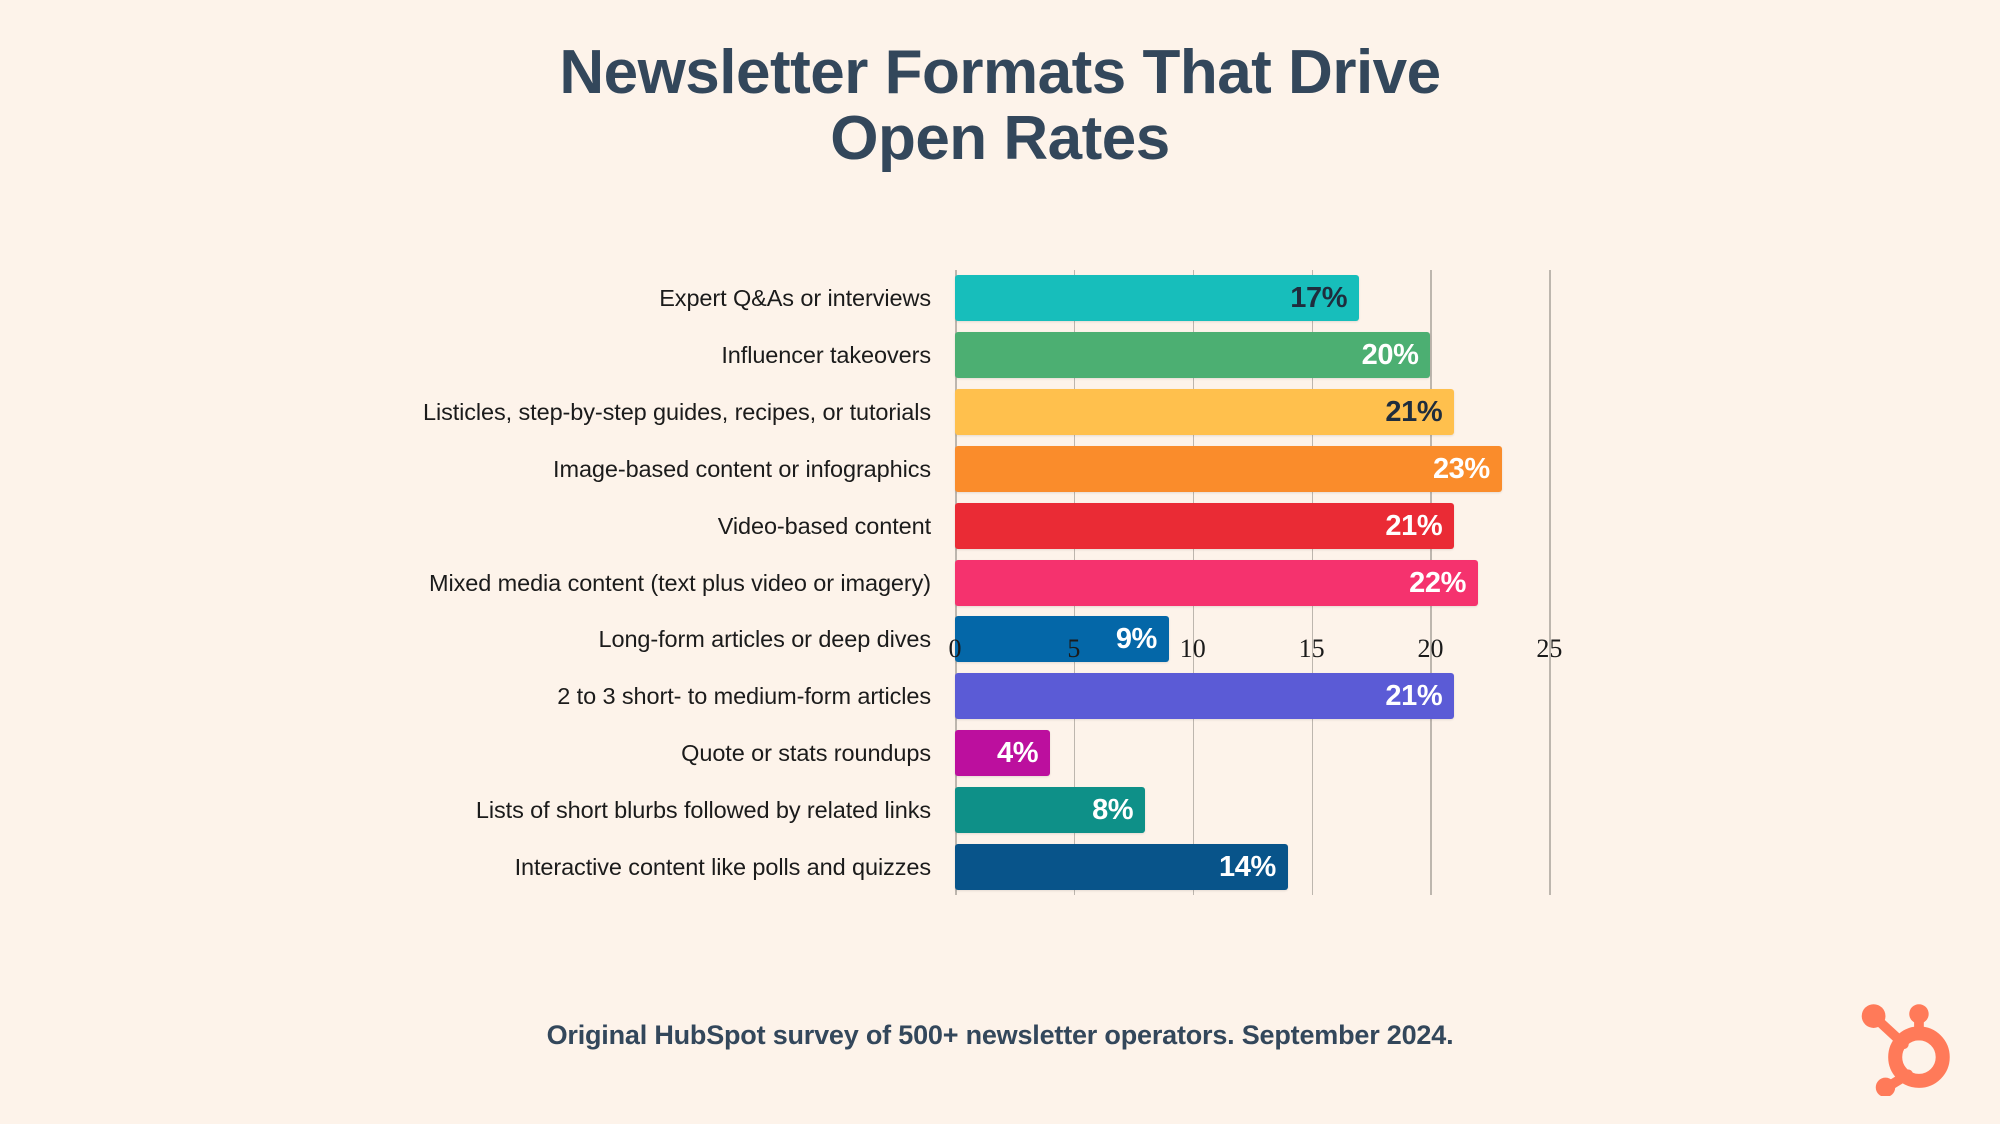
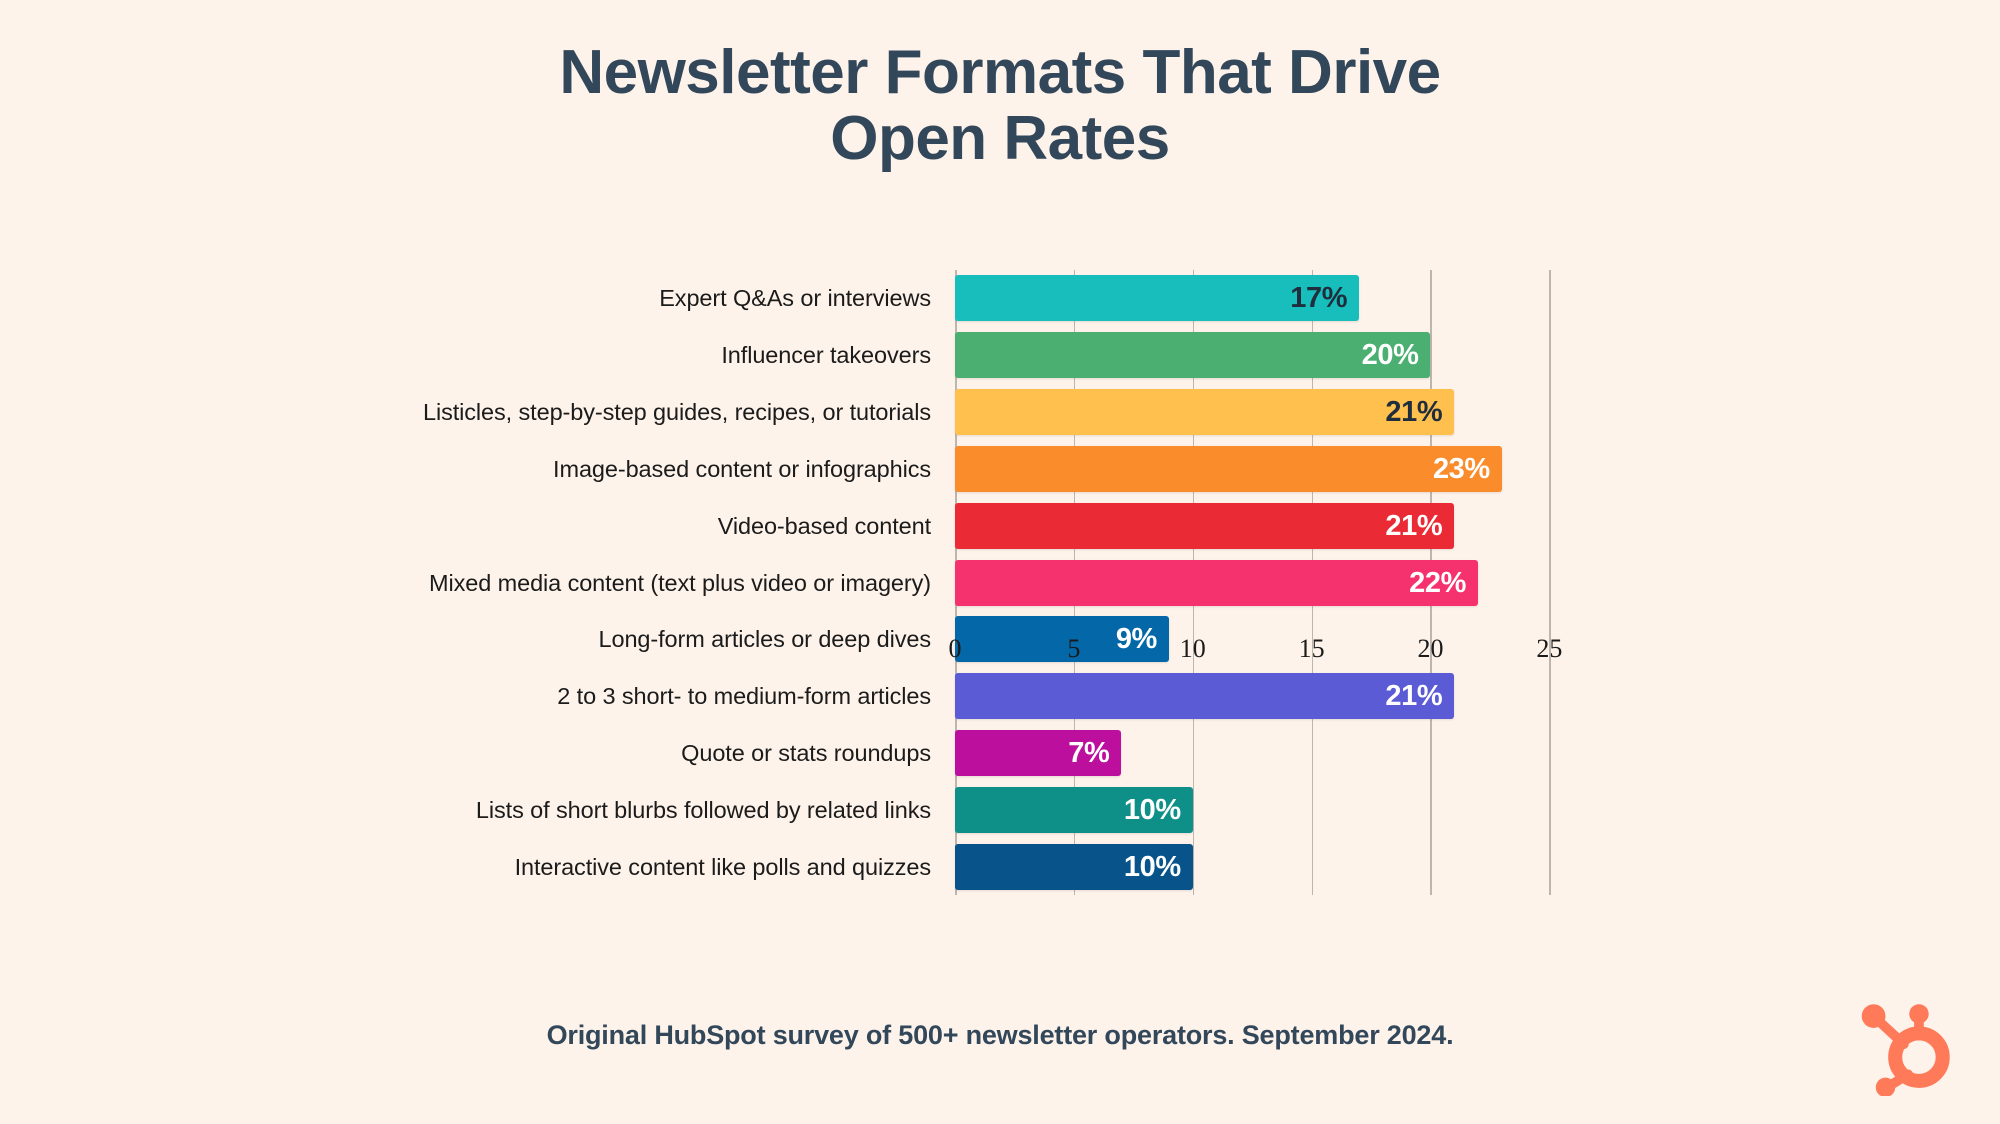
Quote or stats roundups: 4% -> 7%
Lists of short blurbs followed by related links: 8% -> 10%
Interactive content like polls and quizzes: 14% -> 10%
